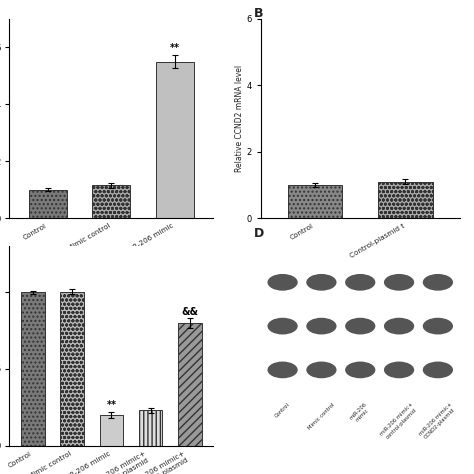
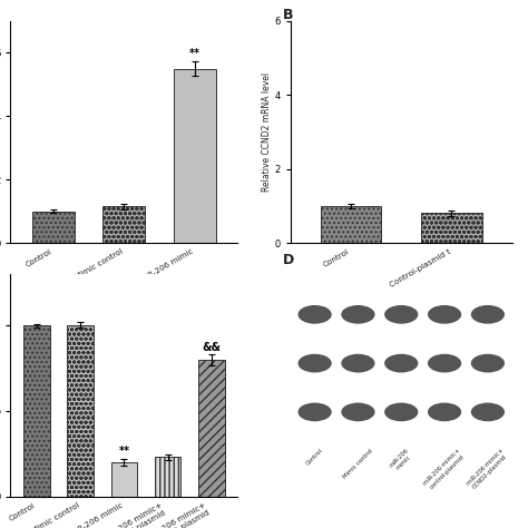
Control-plasmid t: 1.1 -> 0.8
